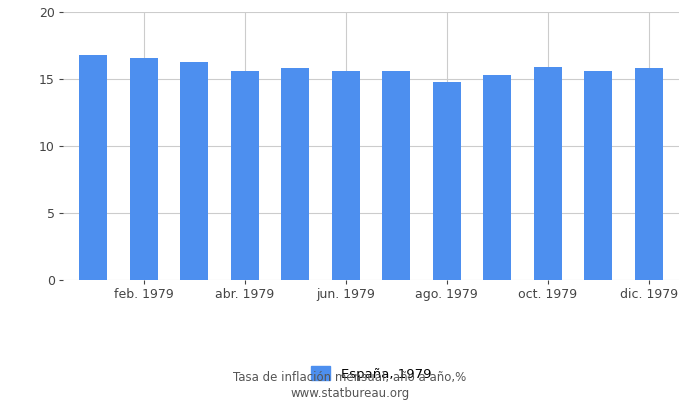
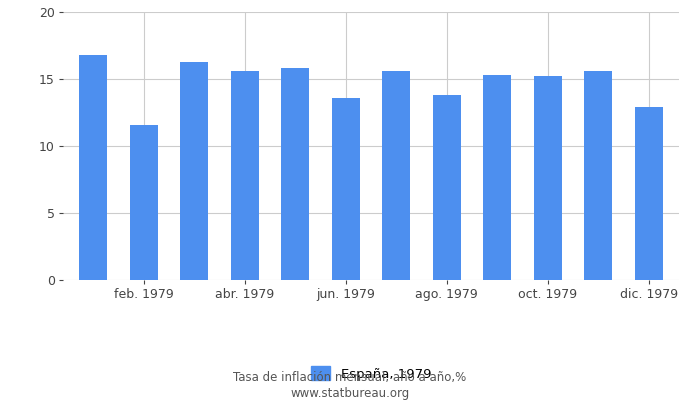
feb. 1979: 16.6 -> 11.6
jun. 1979: 15.6 -> 13.6
ago. 1979: 14.8 -> 13.8
oct. 1979: 15.9 -> 15.2
dic. 1979: 15.8 -> 12.9
